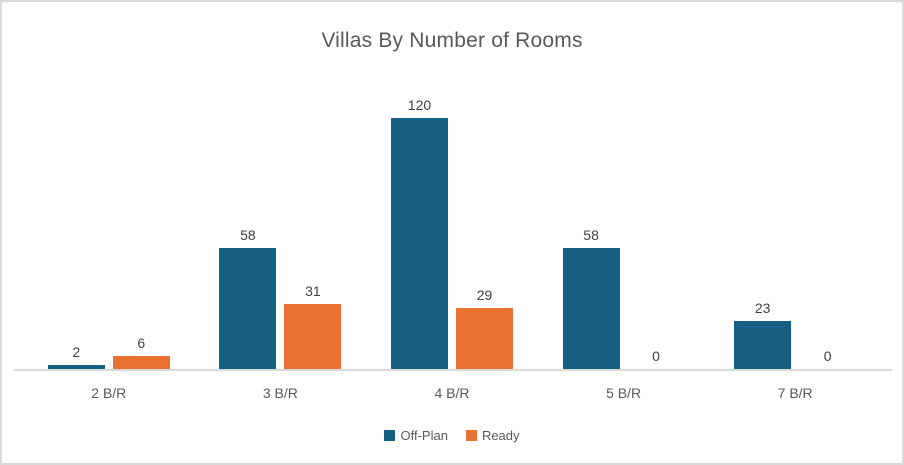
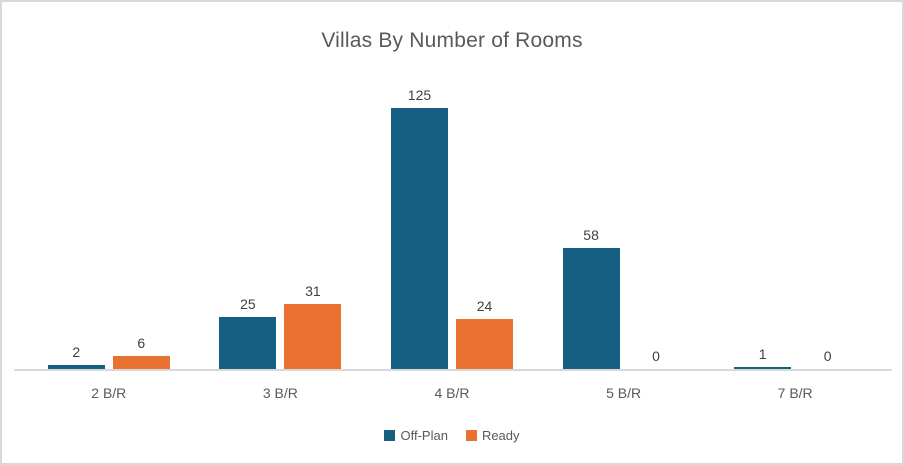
Off-Plan/3 B/R: 58 -> 25
Off-Plan/4 B/R: 120 -> 125
Ready/4 B/R: 29 -> 24
Off-Plan/7 B/R: 23 -> 1
